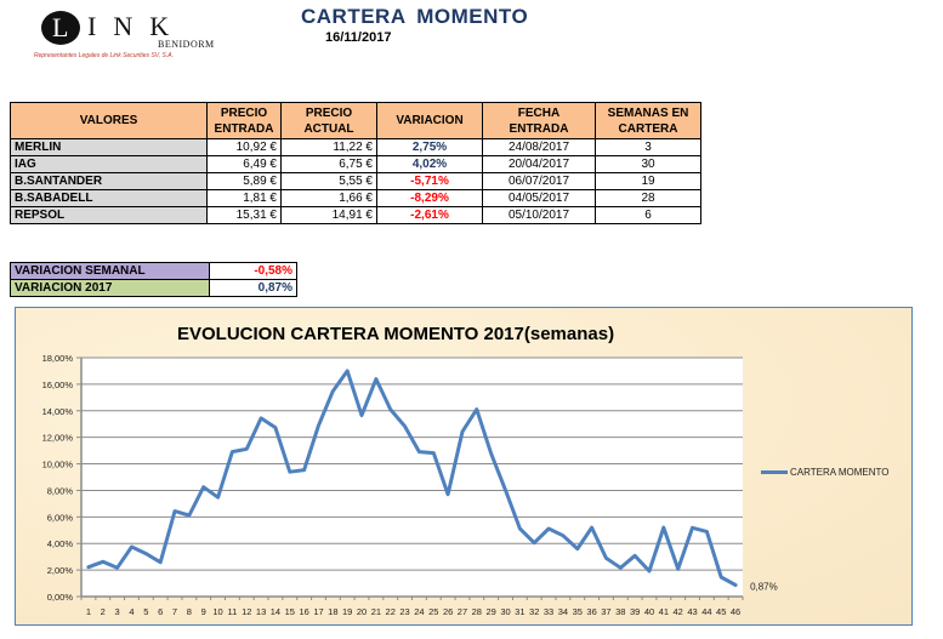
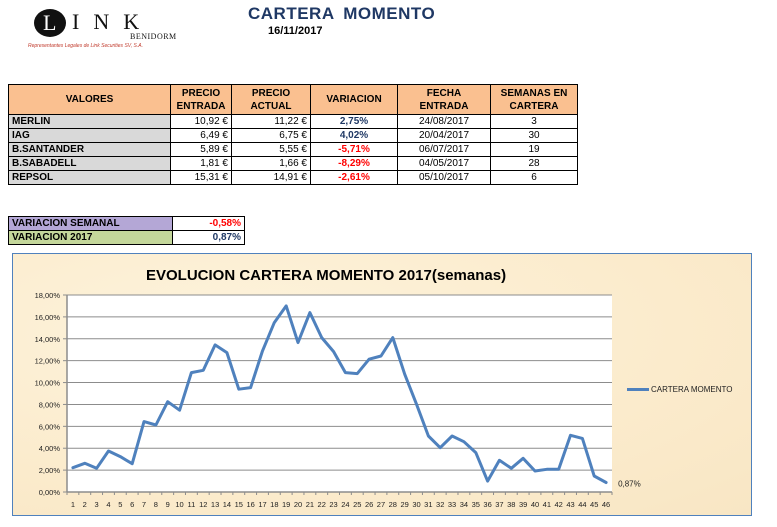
26: 7,7% -> 12,1%
36: 5,2% -> 1,0%
41: 5,2% -> 2,1%
